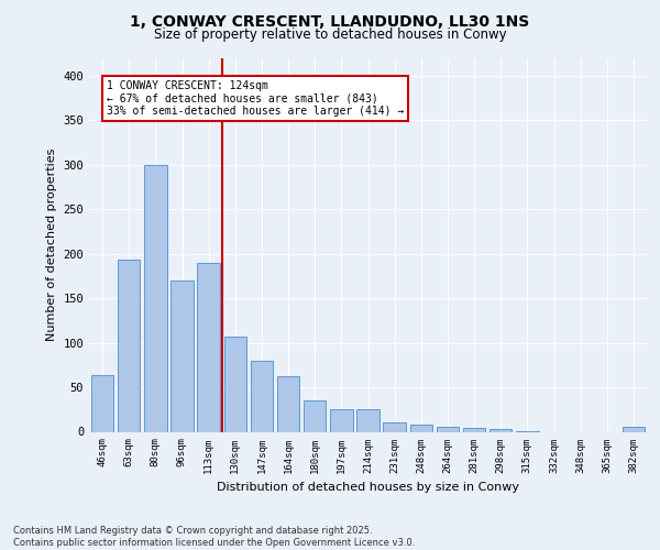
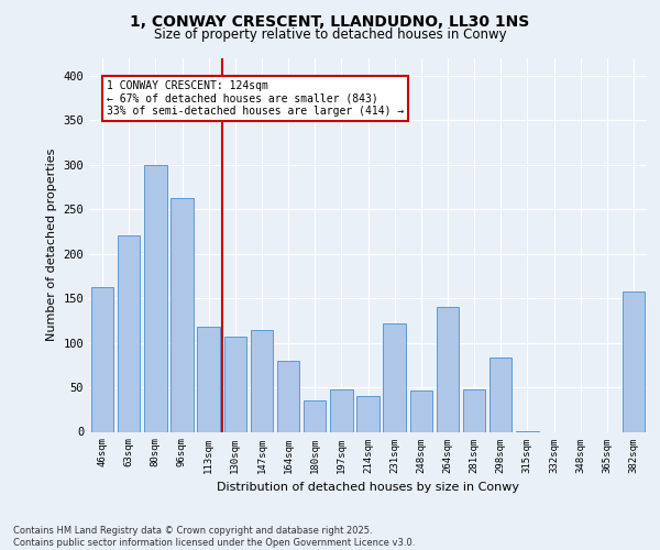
46sqm: 64 -> 162
63sqm: 193 -> 220
96sqm: 170 -> 262
113sqm: 190 -> 118
147sqm: 80 -> 114
164sqm: 62 -> 80
197sqm: 25 -> 48
214sqm: 25 -> 40
231sqm: 11 -> 122
248sqm: 8 -> 46
264sqm: 5 -> 140
281sqm: 4 -> 48
298sqm: 3 -> 84
382sqm: 6 -> 158
